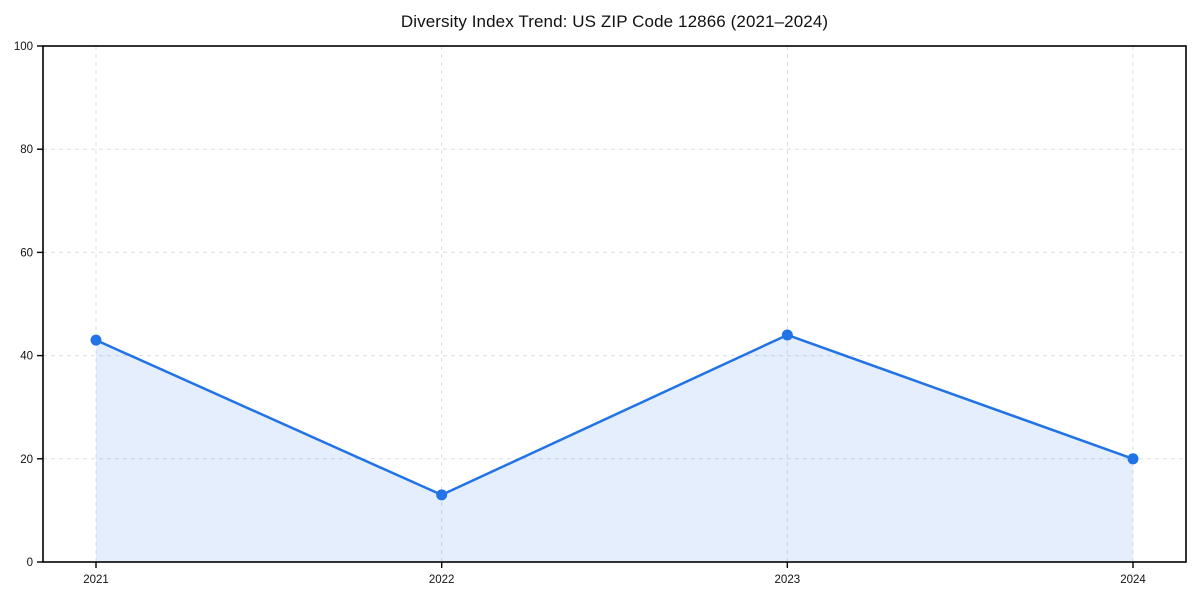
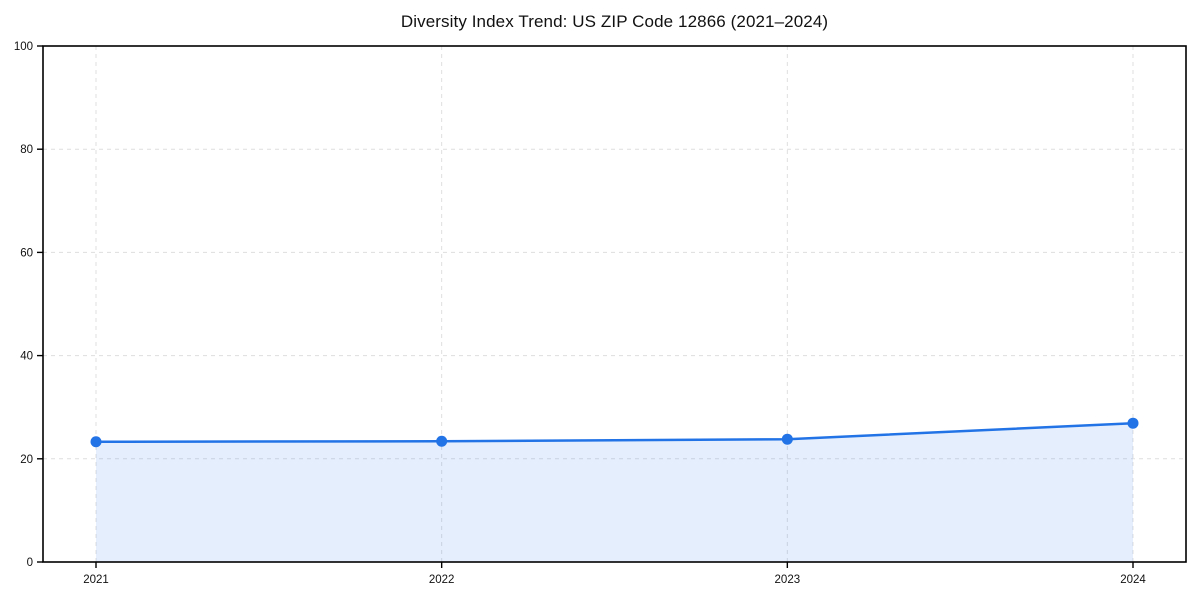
2021: 43 -> 23
2022: 13 -> 23
2023: 44 -> 24
2024: 20 -> 27
